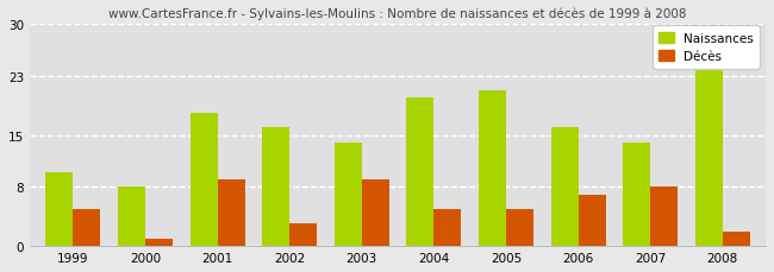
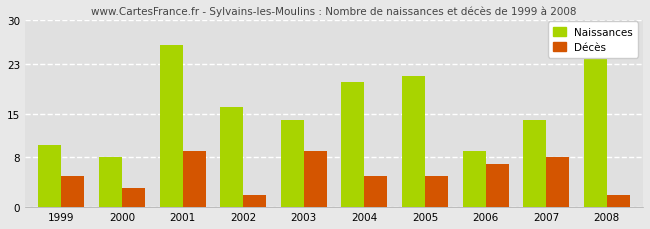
Décès/2000: 1 -> 3
Naissances/2001: 18 -> 26
Décès/2002: 3 -> 2
Naissances/2006: 16 -> 9
